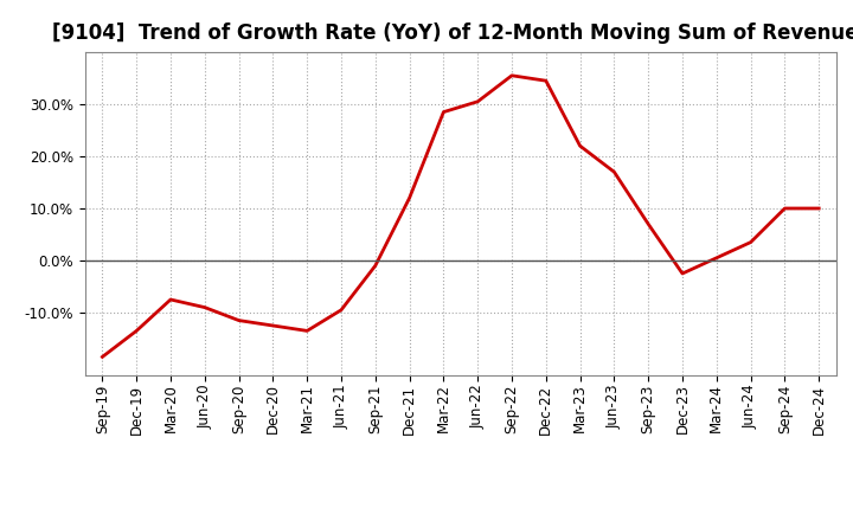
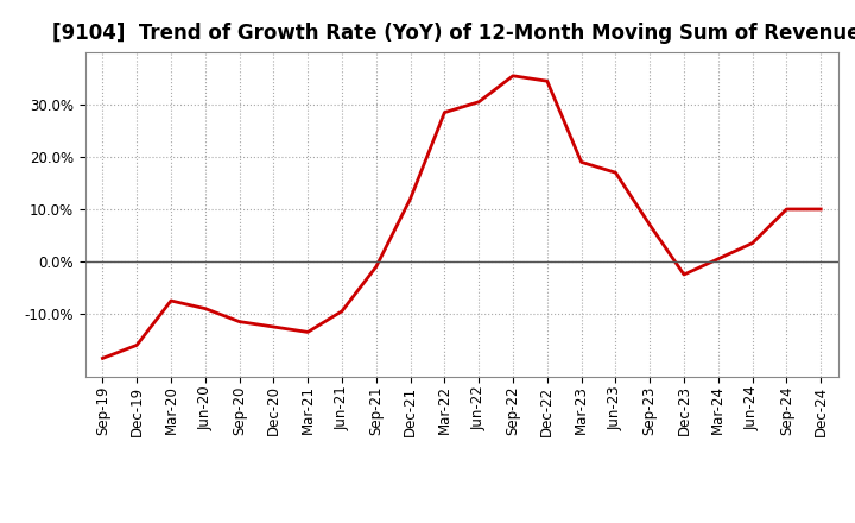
Dec-19: -13.5% -> -16.0%
Mar-23: 22.0% -> 19.0%
